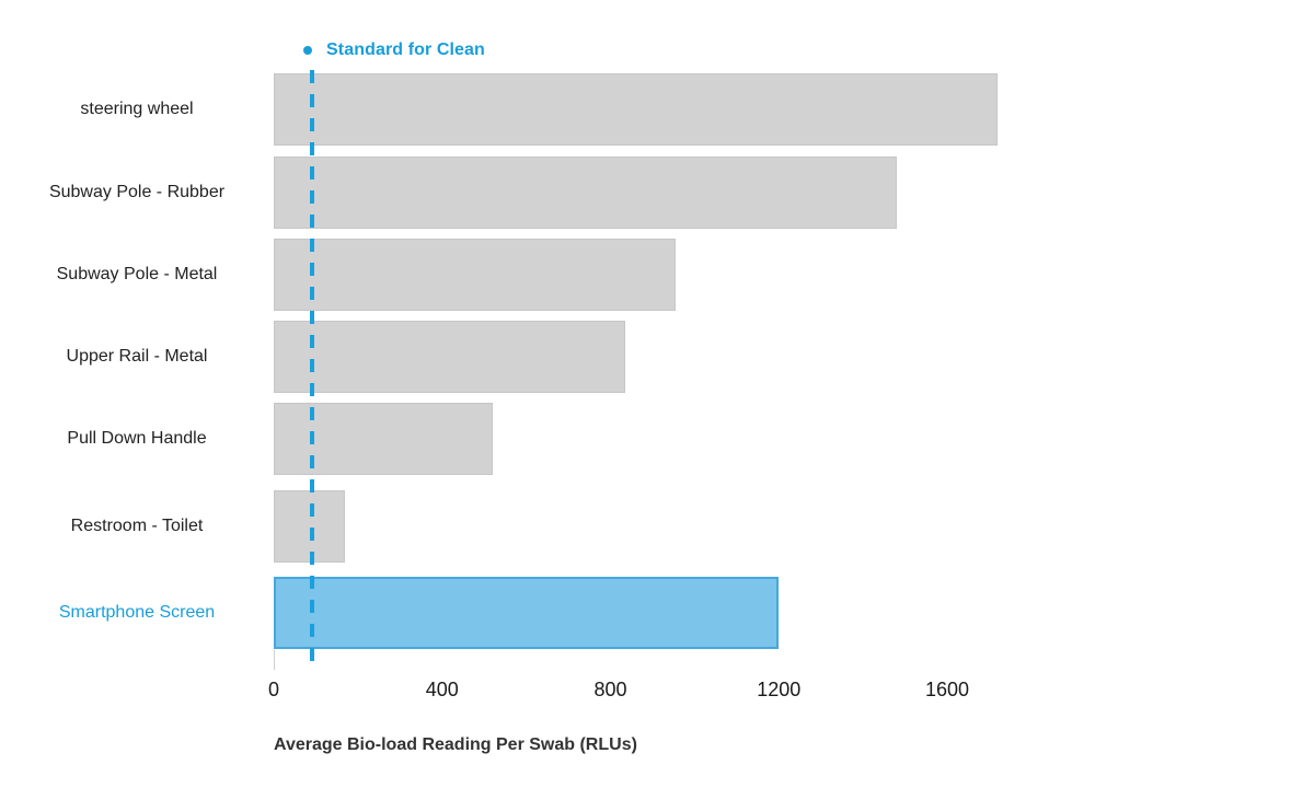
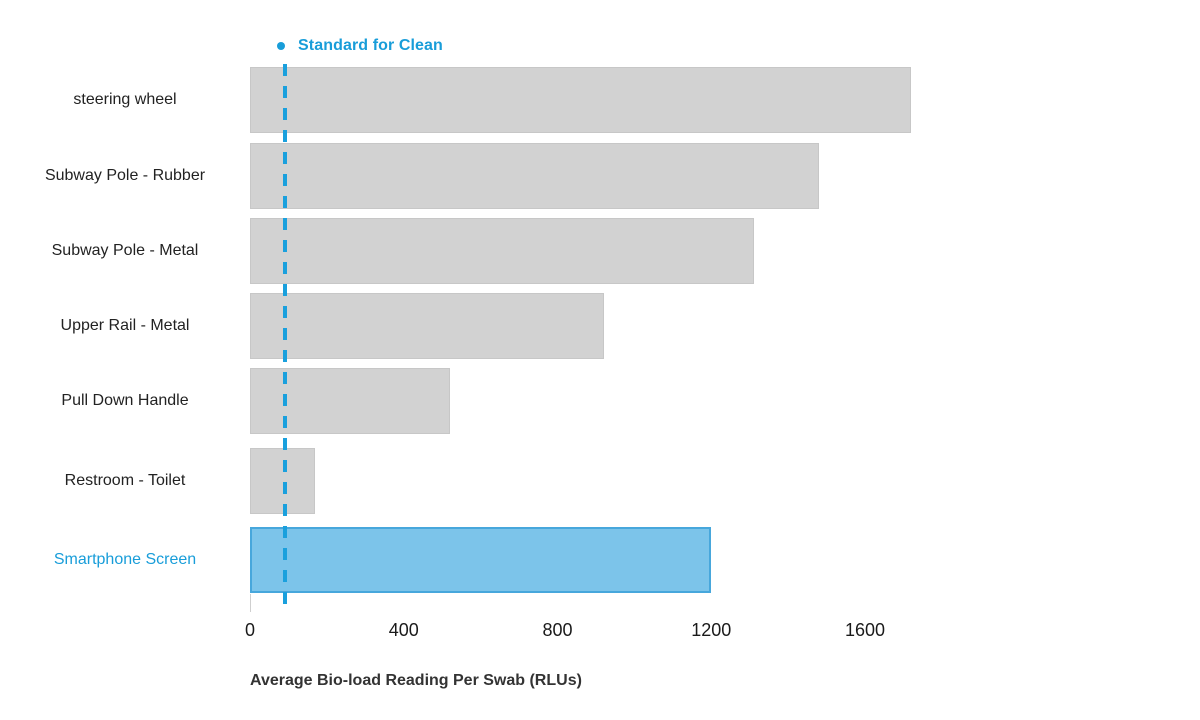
Subway Pole - Metal: 960 -> 1310
Upper Rail - Metal: 840 -> 920
